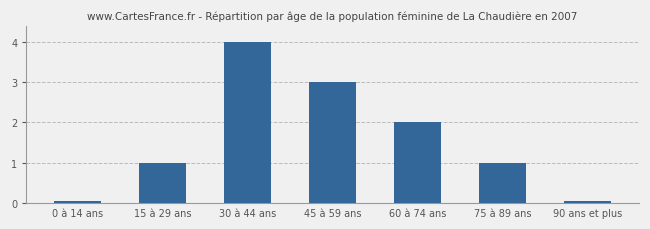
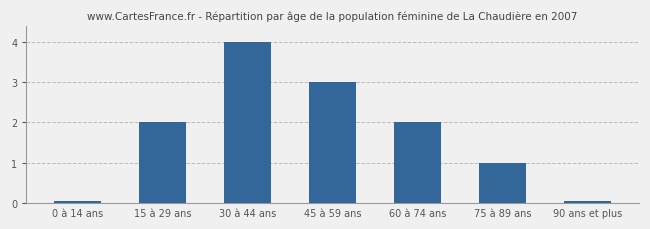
15 à 29 ans: 1.00 -> 2.00
